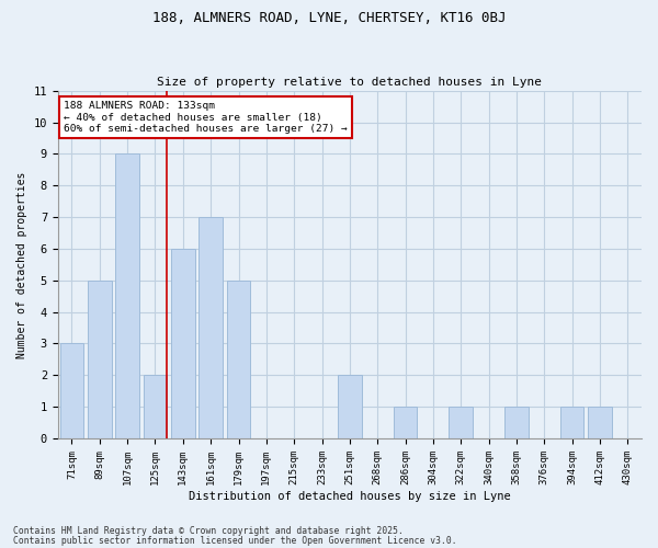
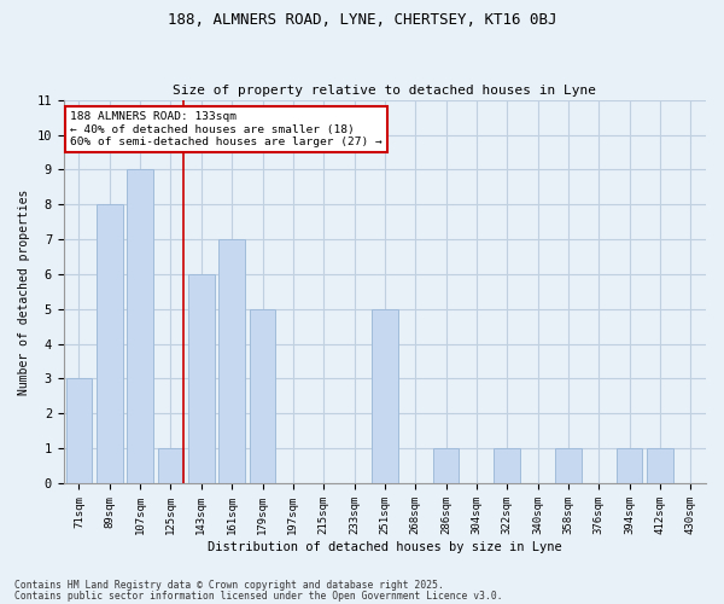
89sqm: 5 -> 8
125sqm: 2 -> 1
251sqm: 2 -> 5
